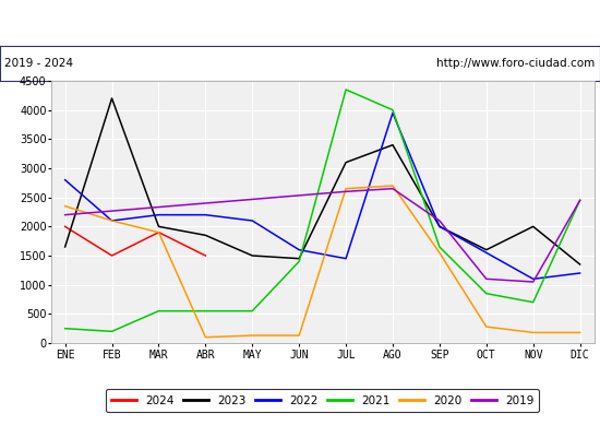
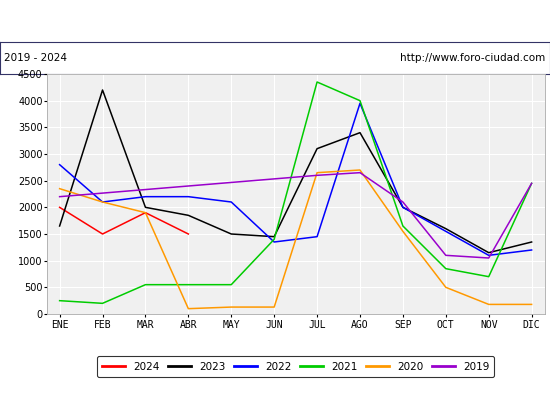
2022/JUN: 1600 -> 1350
2020/OCT: 280 -> 500
2023/NOV: 2000 -> 1150
